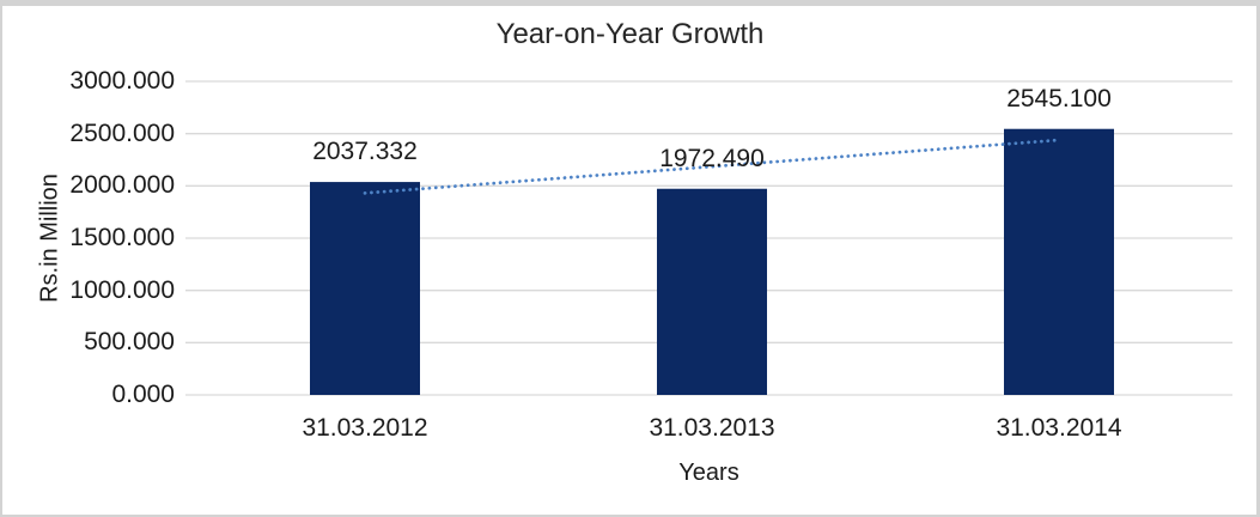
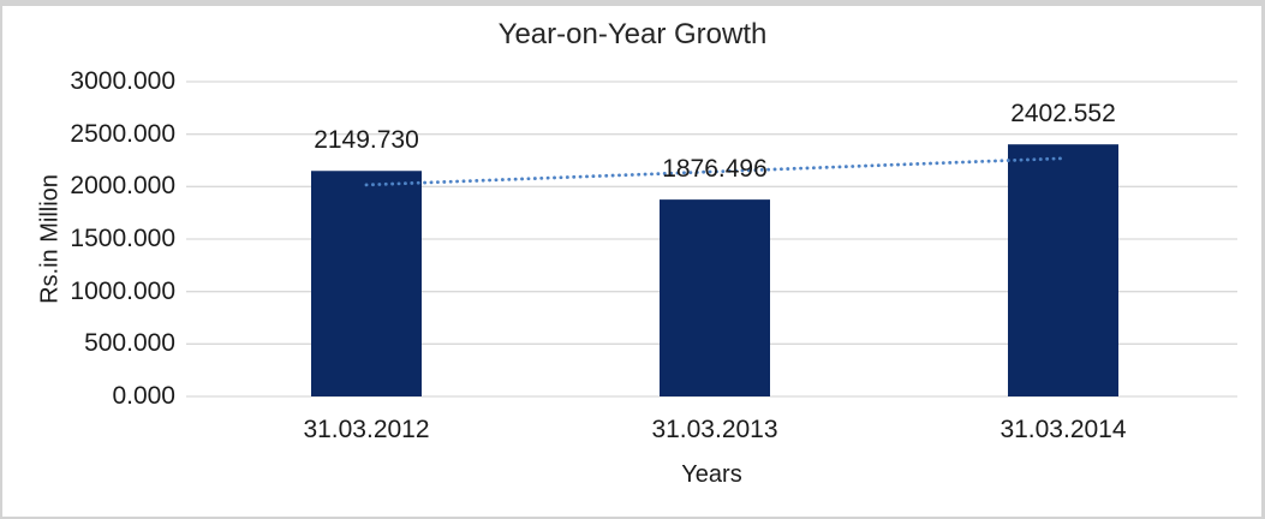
31.03.2012: 2037.332 -> 2149.730
31.03.2013: 1972.490 -> 1876.496
31.03.2014: 2545.100 -> 2402.552
